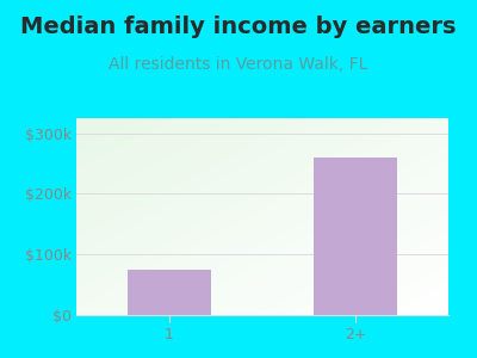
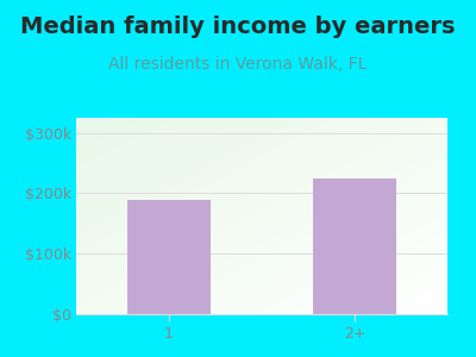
1: $75k -> $190k
2+: $260k -> $224k
